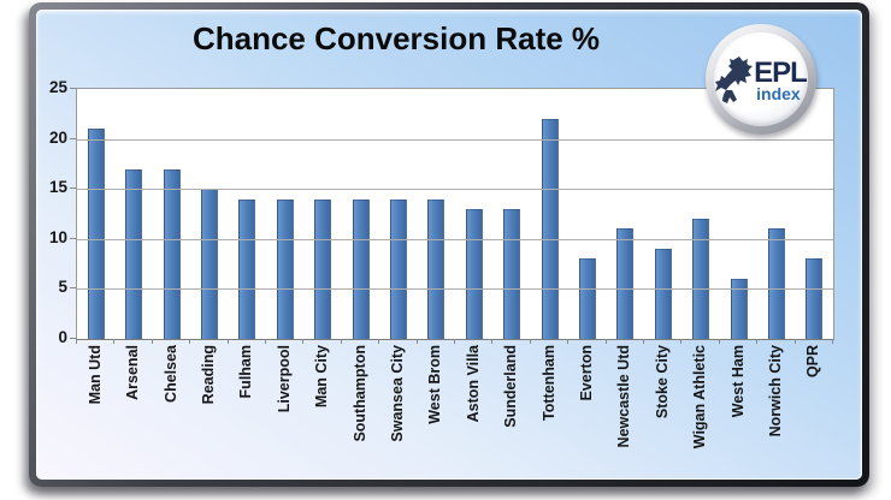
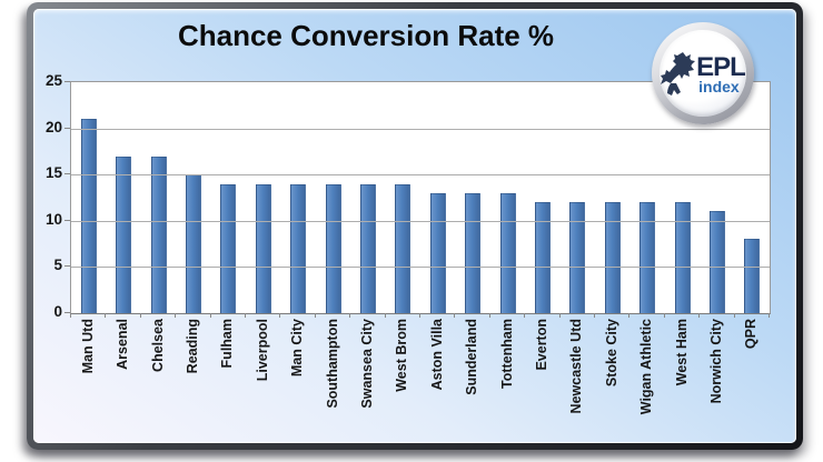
Tottenham: 22 -> 13
Everton: 8 -> 12
Newcastle Utd: 11 -> 12
Stoke City: 9 -> 12
West Ham: 6 -> 12
